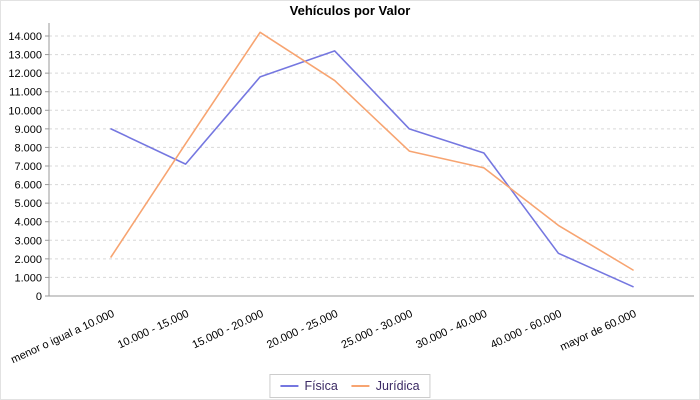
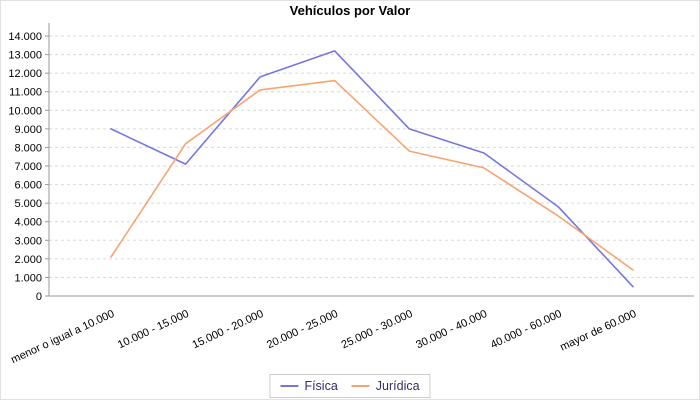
Jurídica/15.000 - 20.000: 14200 -> 11100
Física/40.000 - 60.000: 2300 -> 4800
Jurídica/40.000 - 60.000: 3800 -> 4300
